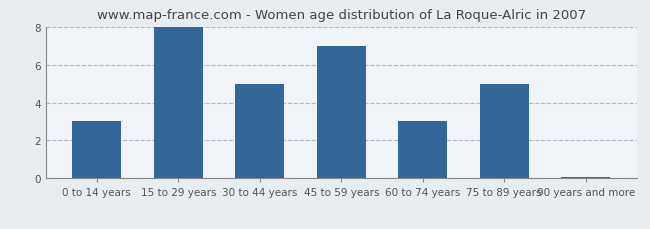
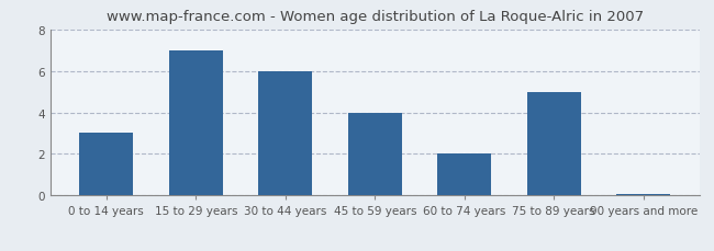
15 to 29 years: 8.0 -> 7.0
30 to 44 years: 5.0 -> 6.0
45 to 59 years: 7.0 -> 4.0
60 to 74 years: 3.0 -> 2.0
